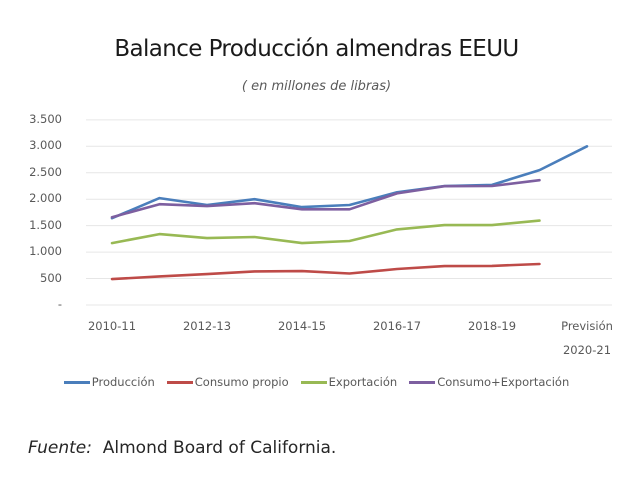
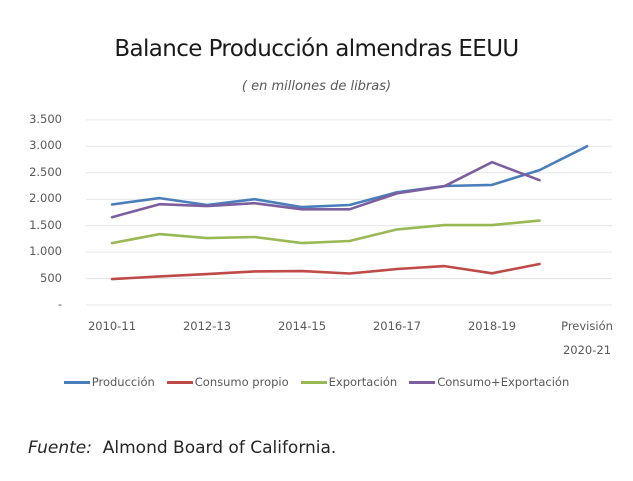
Producción/2010-11: 1600 -> 1900
Consumo propio/2018-19: 700 -> 600
Consumo+Exportación/2018-19: 2200 -> 2700
